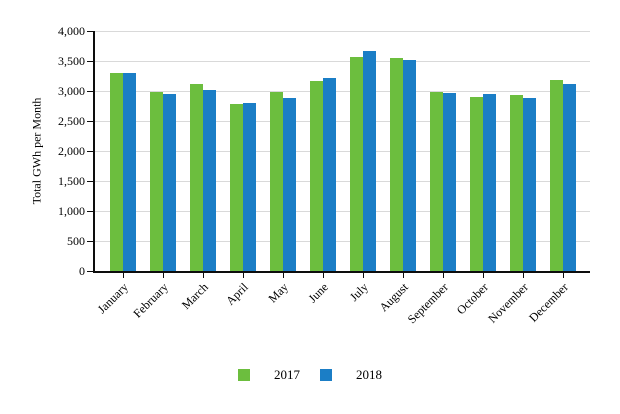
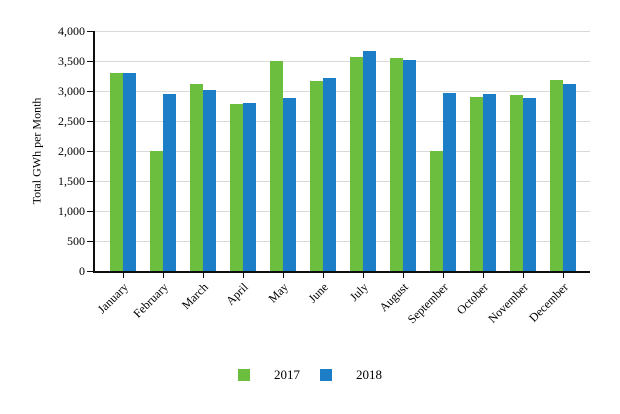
2017/February: 3000 -> 2000
2017/May: 3000 -> 3500
2017/September: 3000 -> 2000
